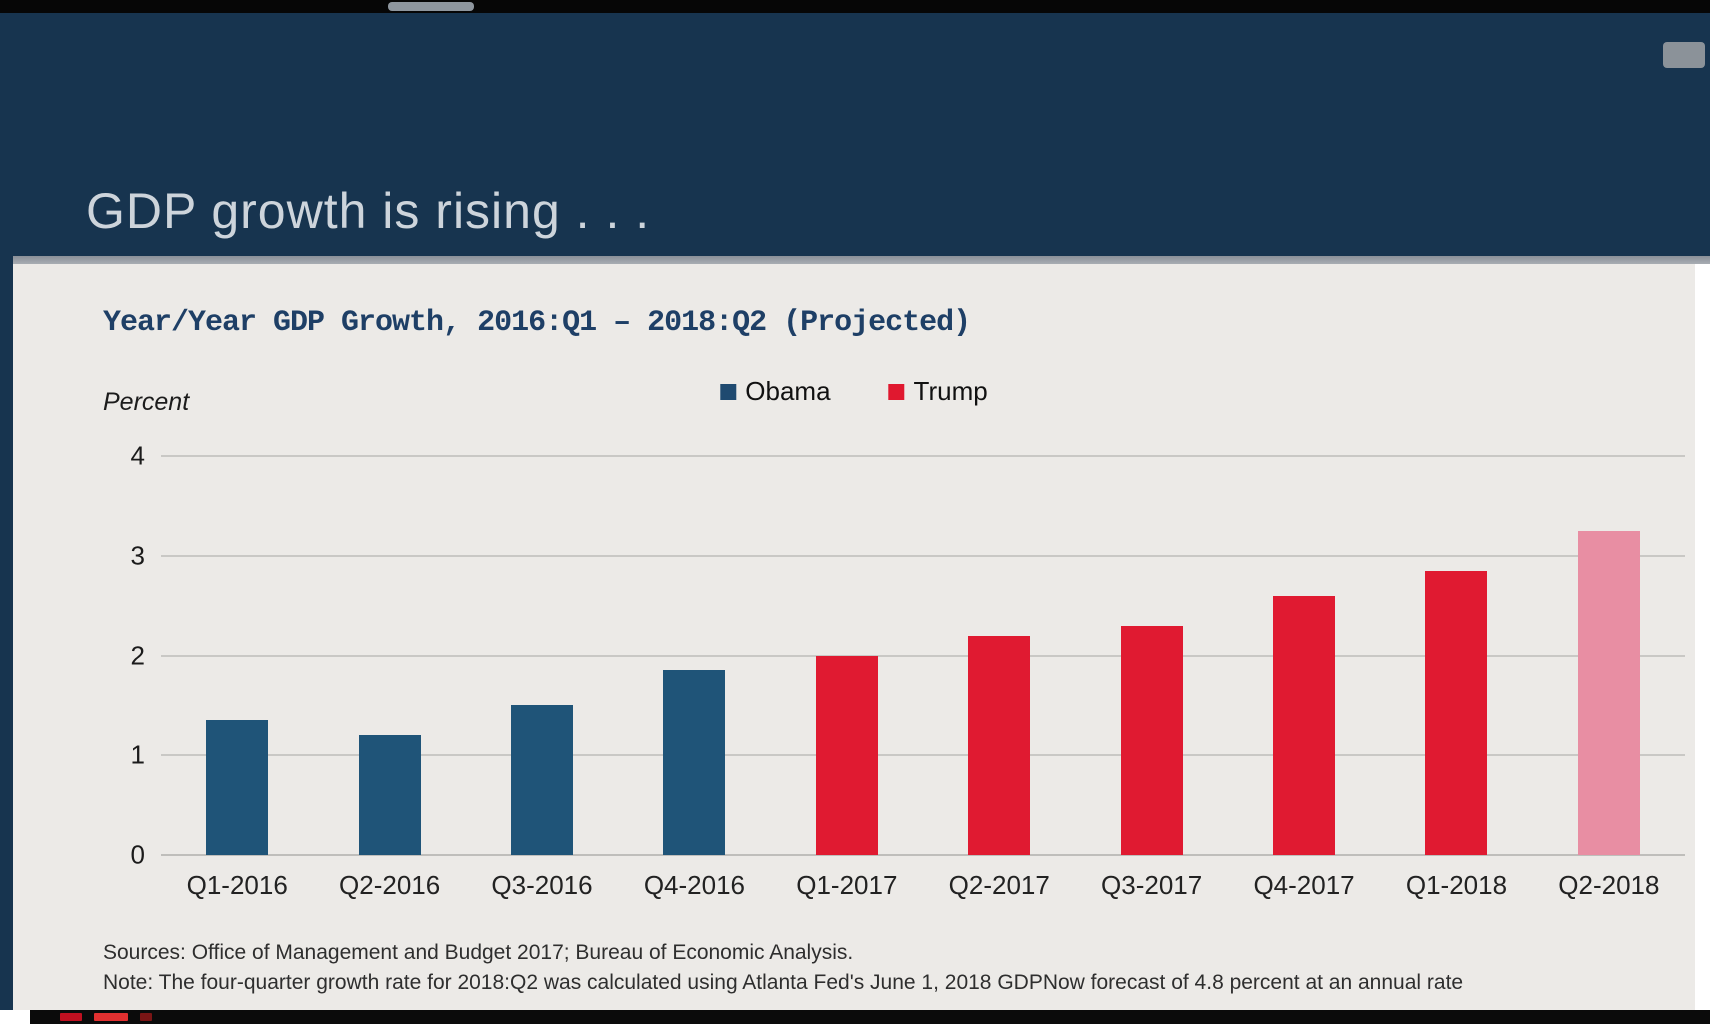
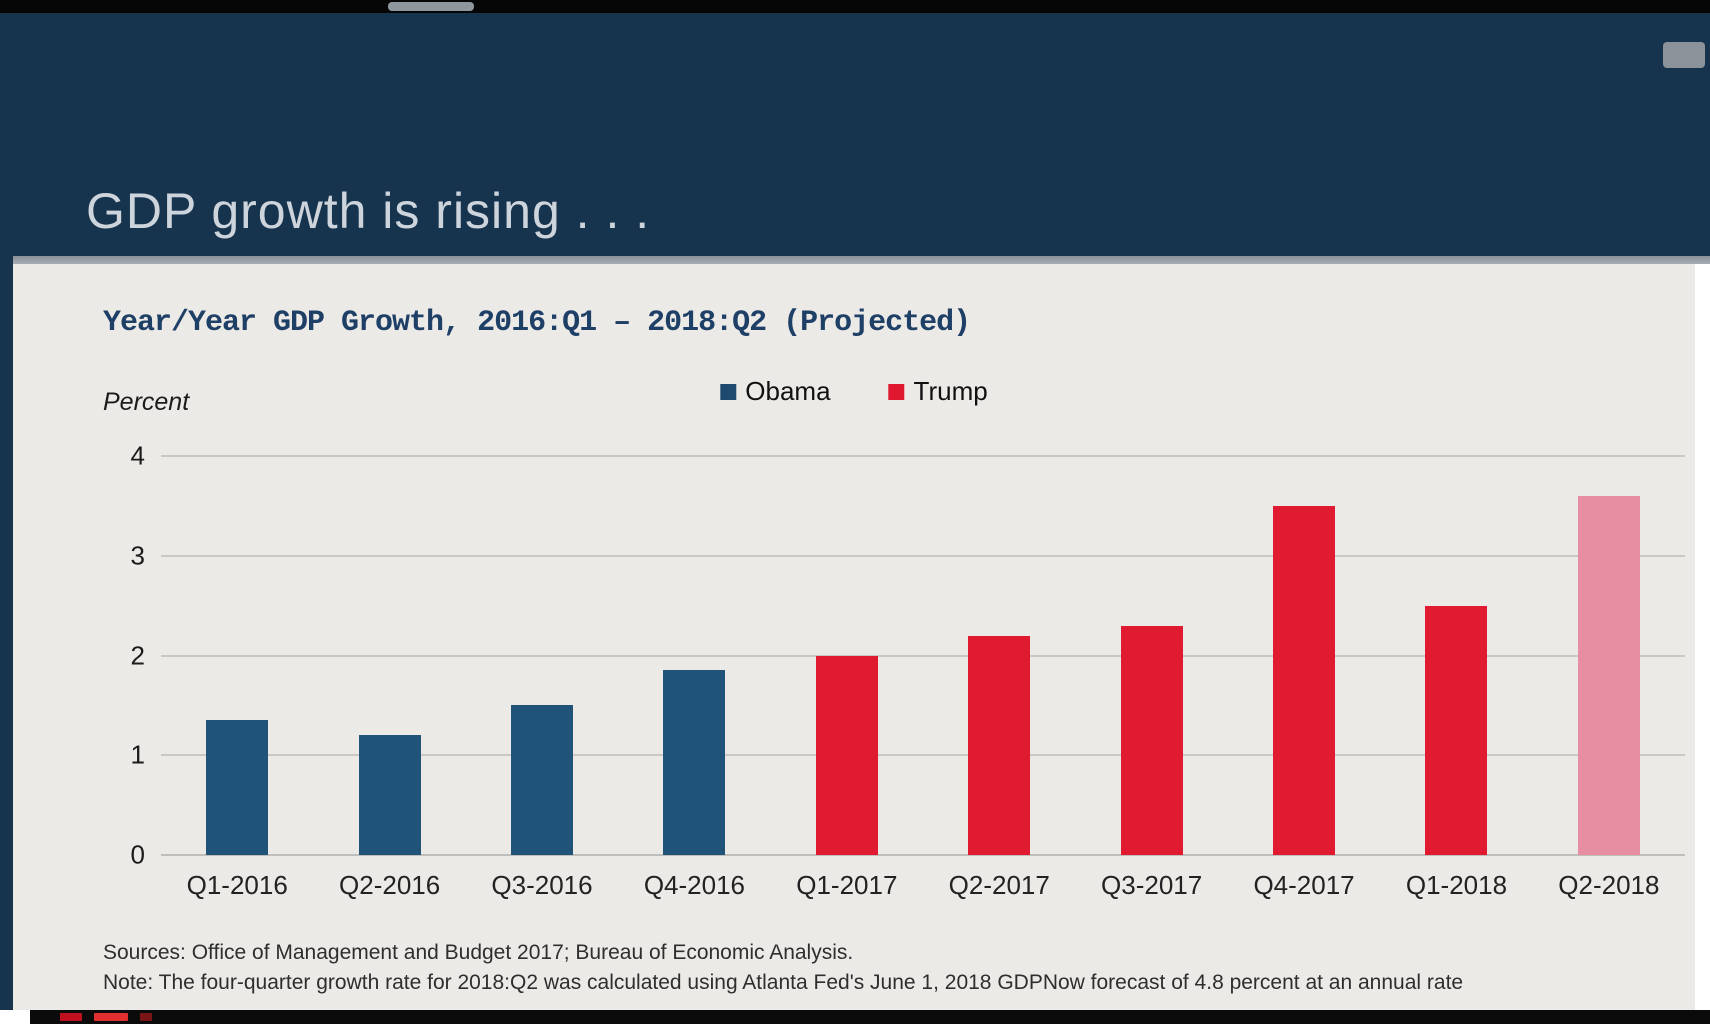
Q4-2017: 2.6 -> 3.5
Q1-2018: 2.9 -> 2.5
Q2-2018: 3.2 -> 3.6
